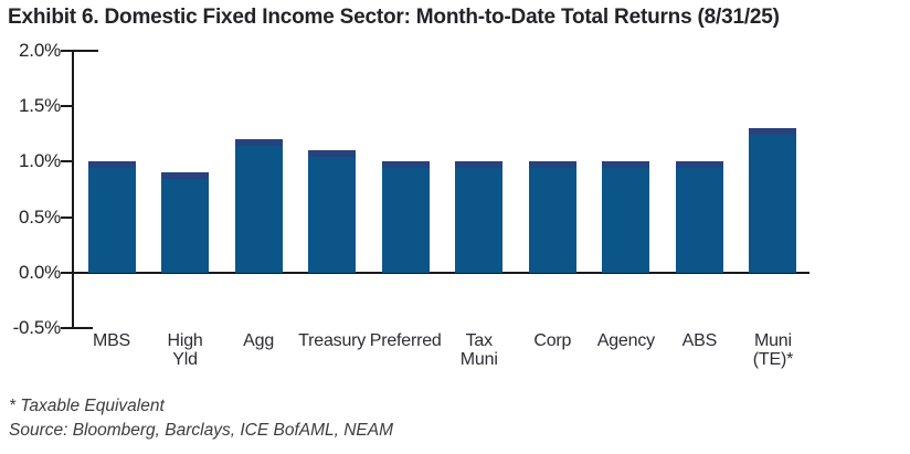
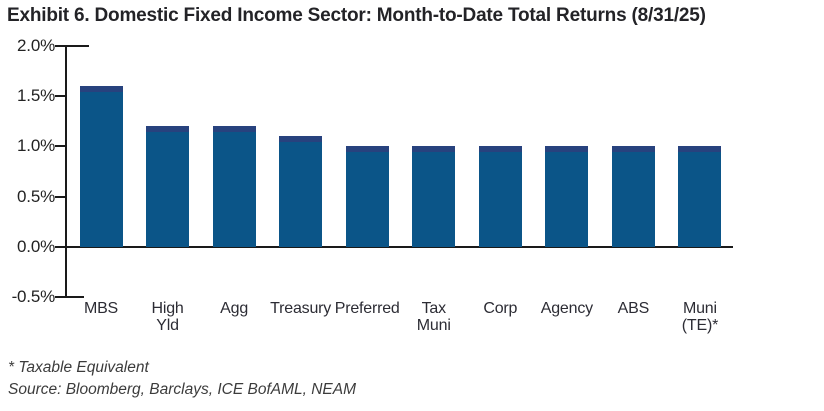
MBS: 1.0% -> 1.6%
High Yld: 0.9% -> 1.2%
Muni (TE)*: 1.3% -> 1.0%
